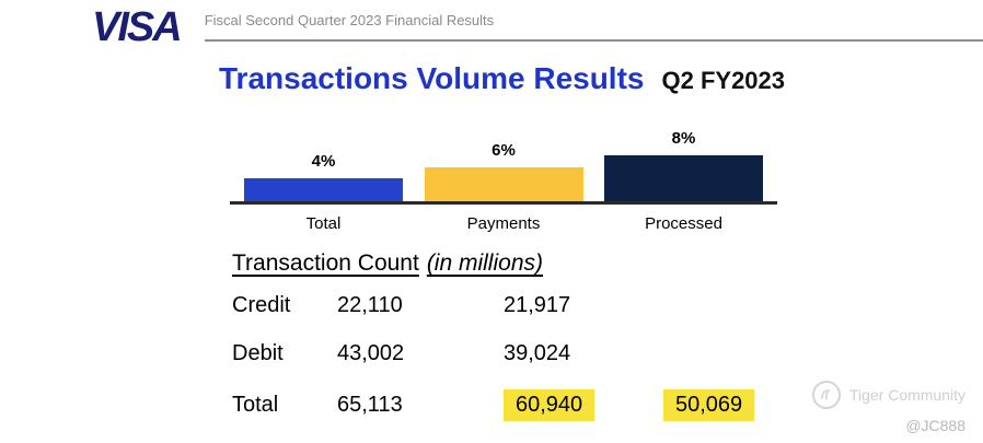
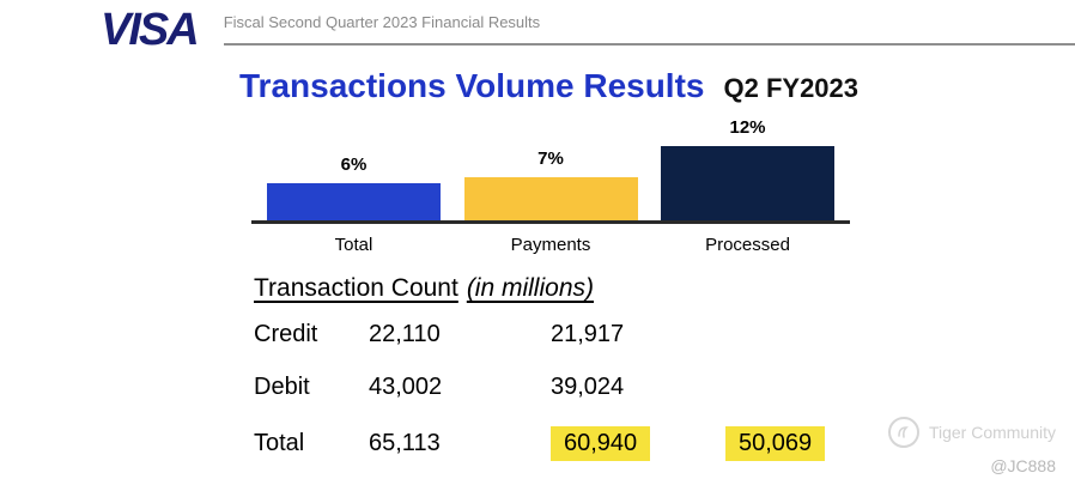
Total: 4% -> 6%
Payments: 6% -> 7%
Processed: 8% -> 12%
